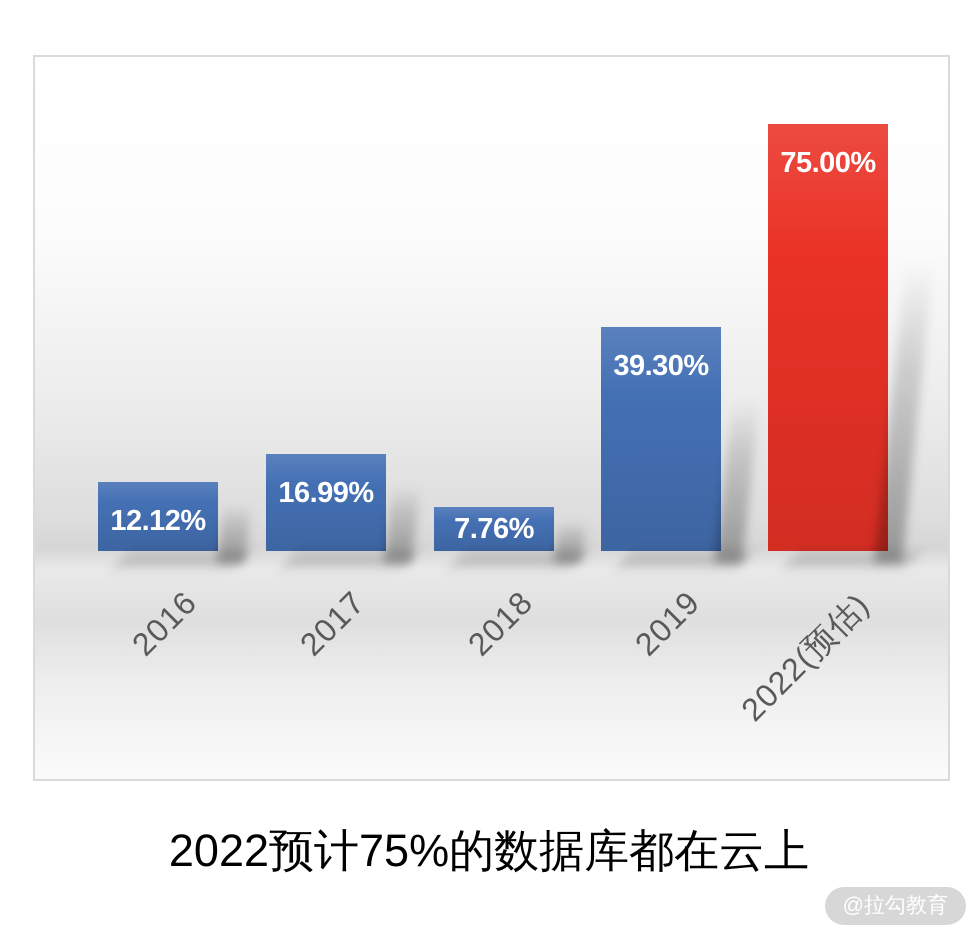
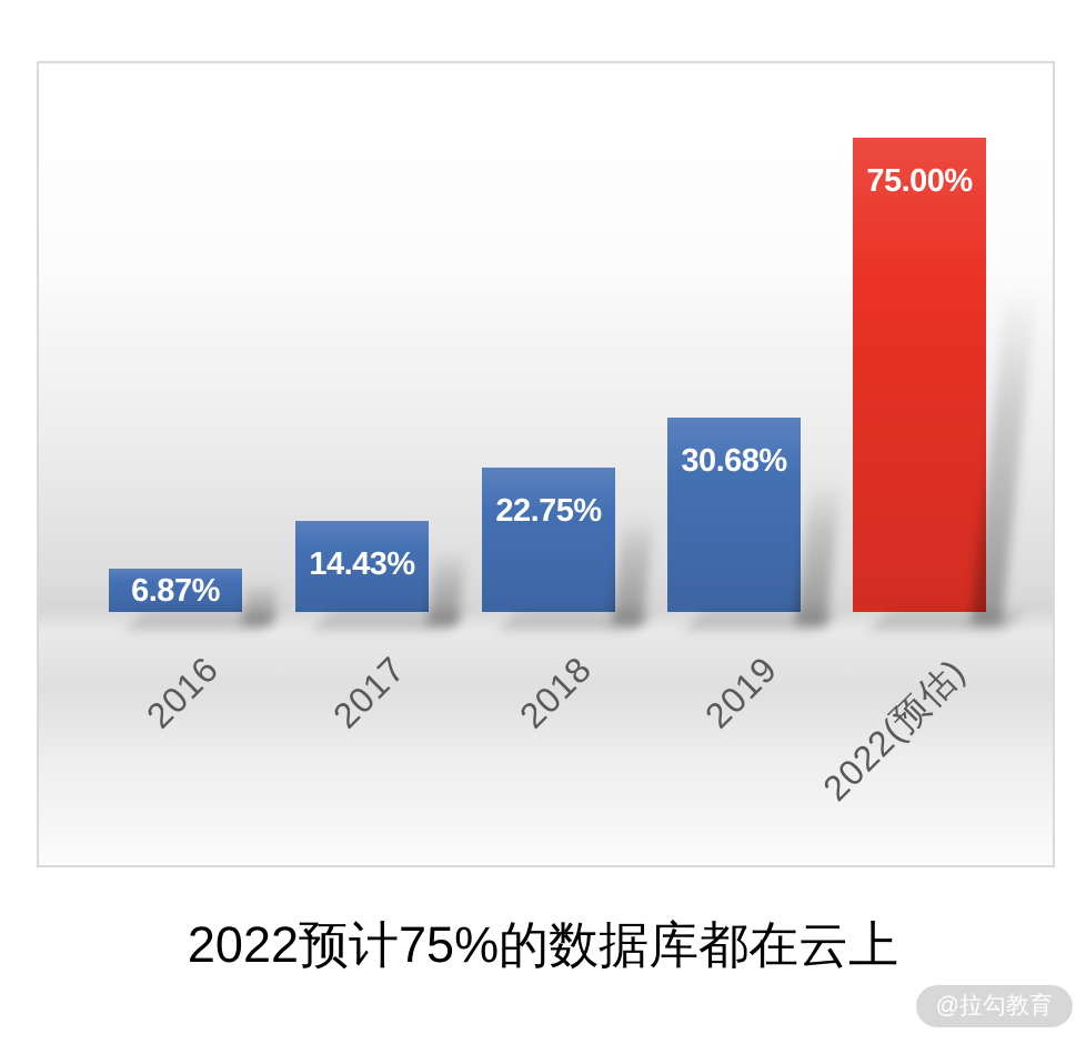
2016: 12.12% -> 6.87%
2017: 16.99% -> 14.43%
2018: 7.76% -> 22.75%
2019: 39.30% -> 30.68%
